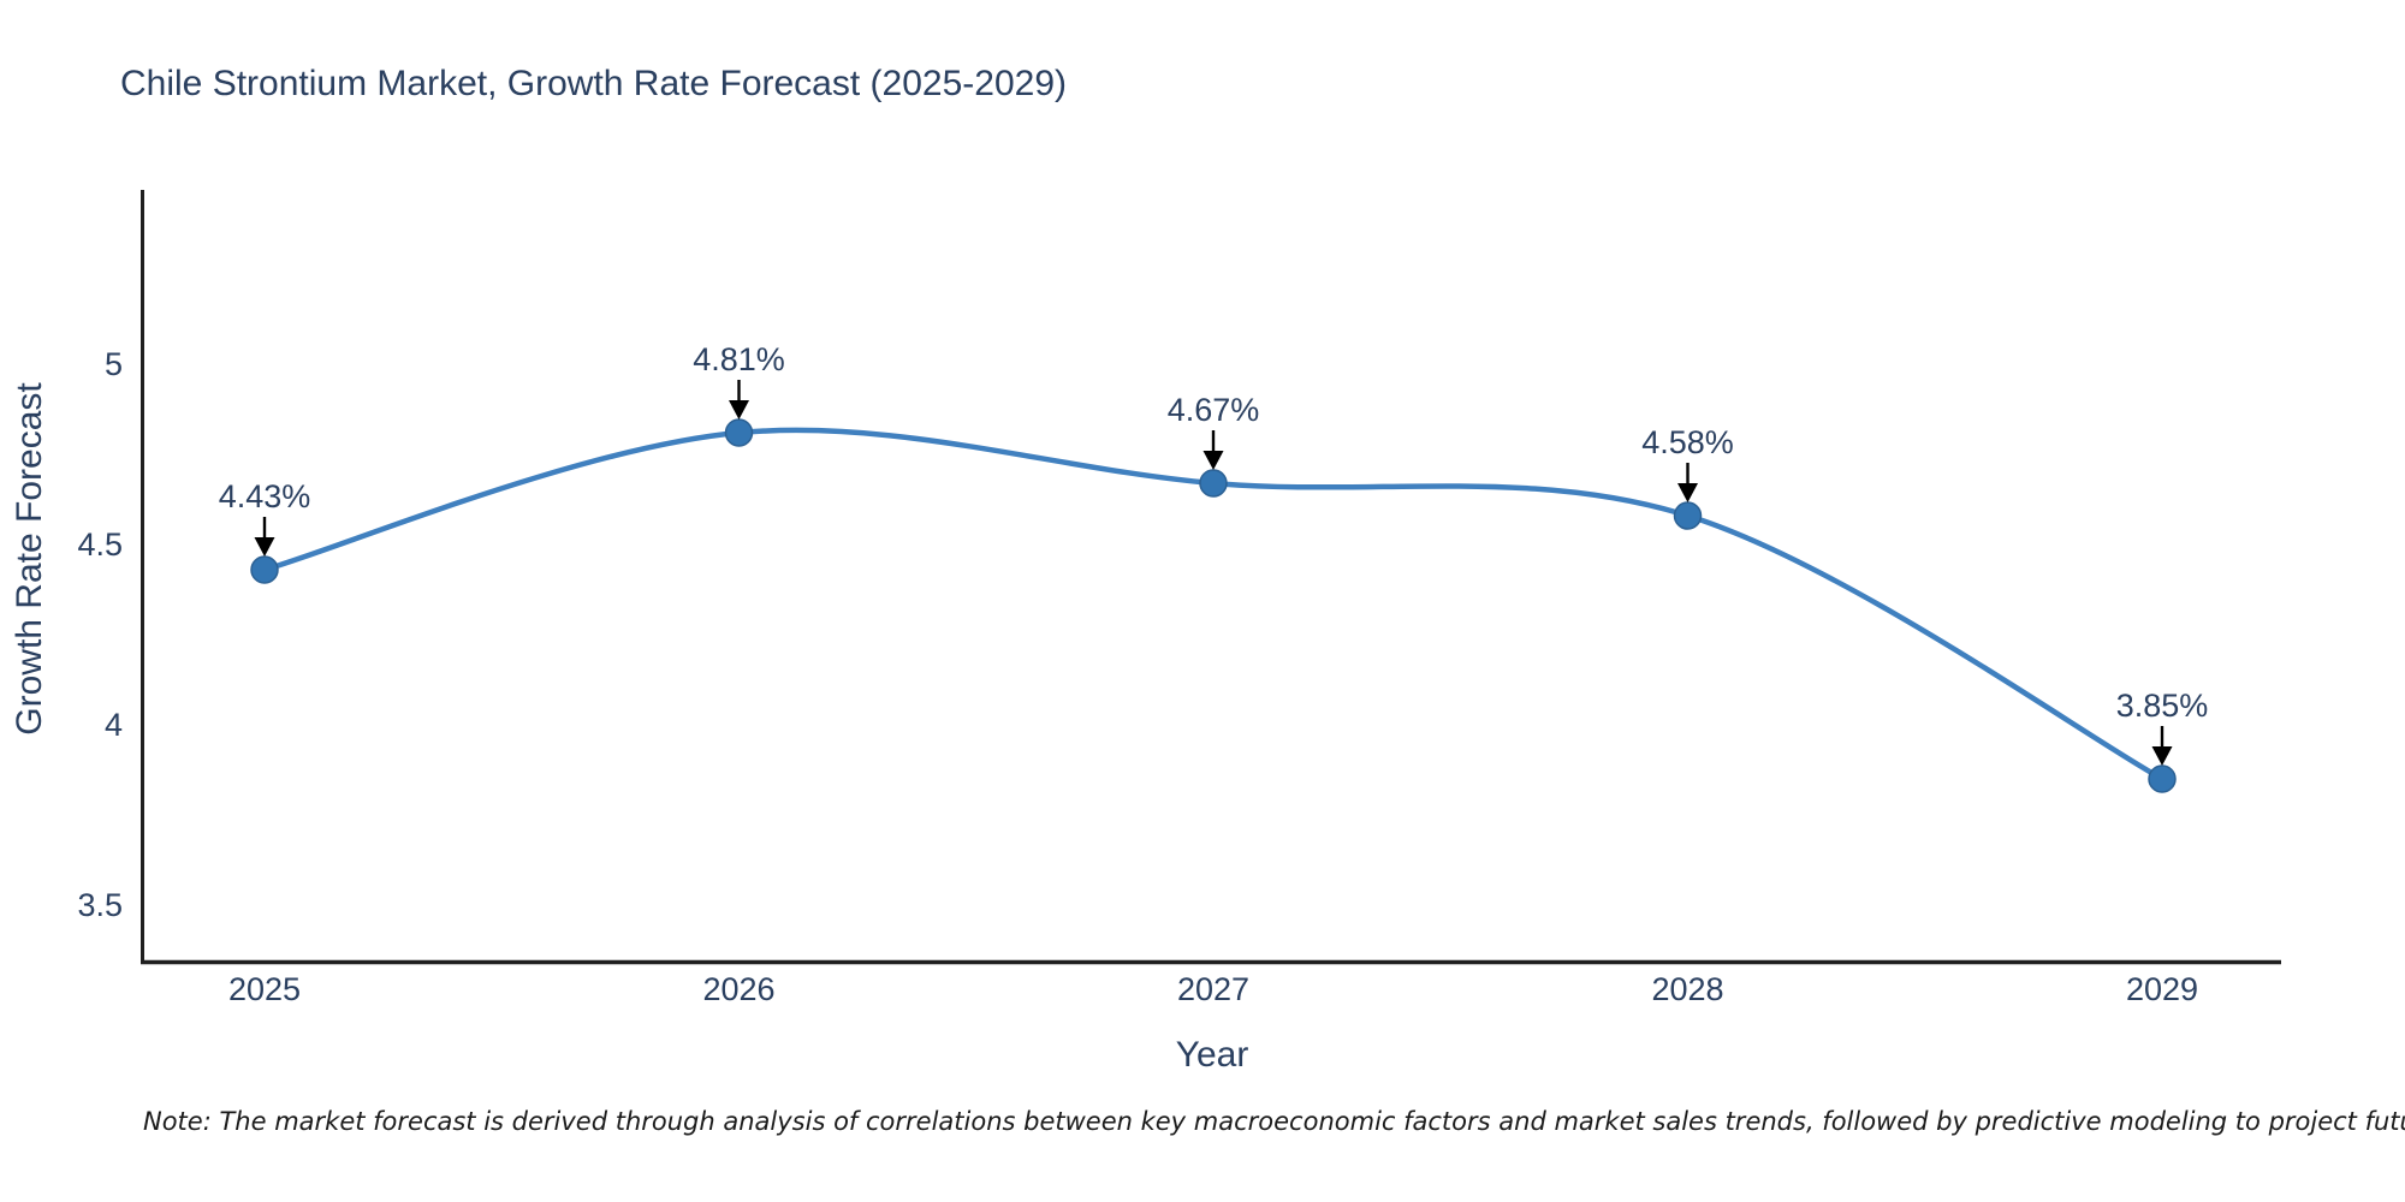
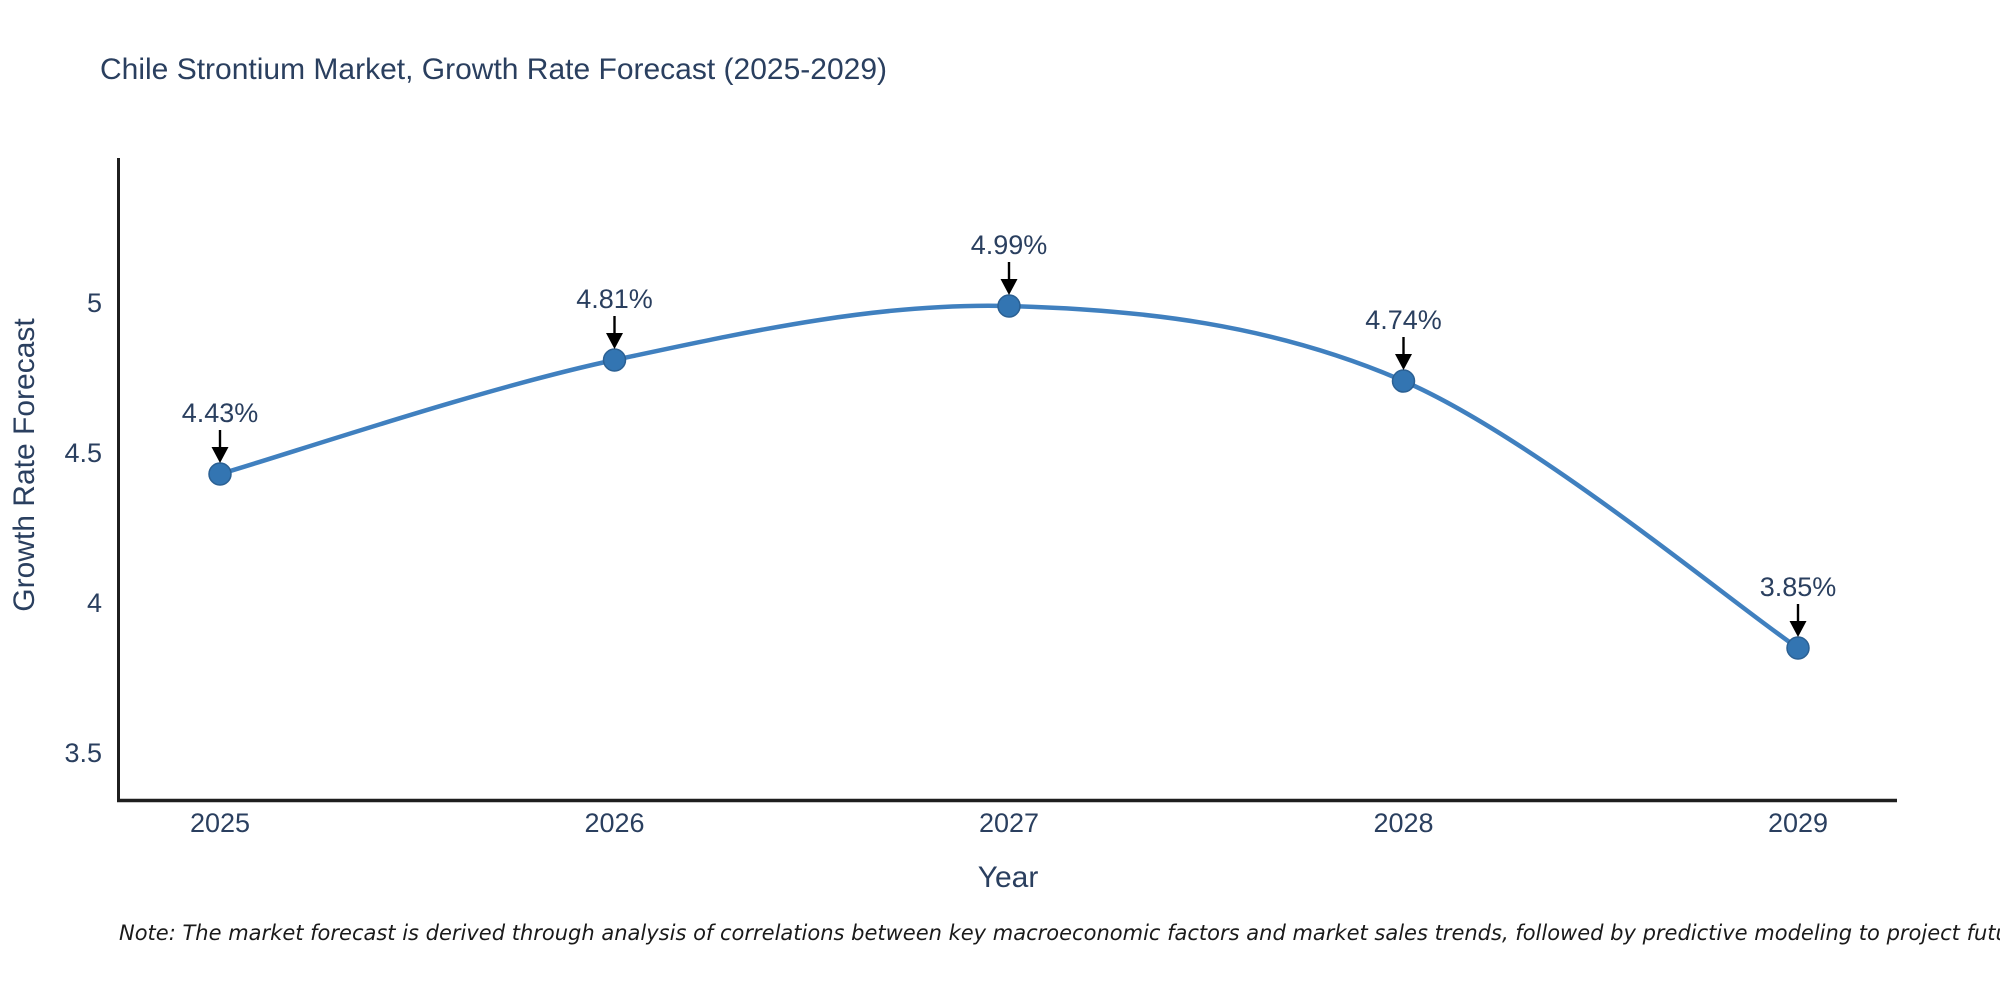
2027: 4.67% -> 4.99%
2028: 4.58% -> 4.74%
